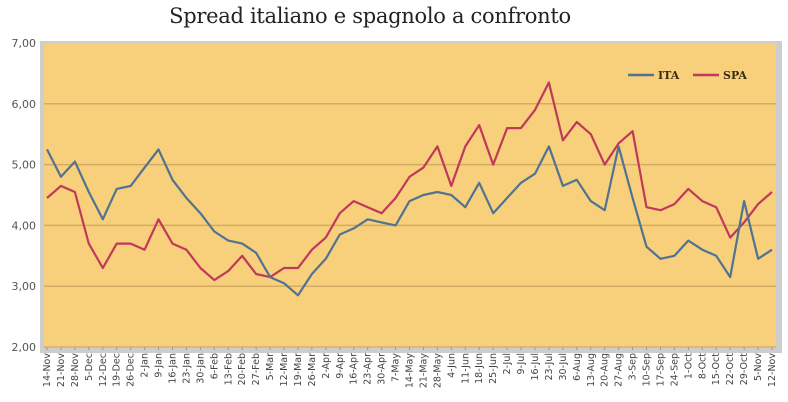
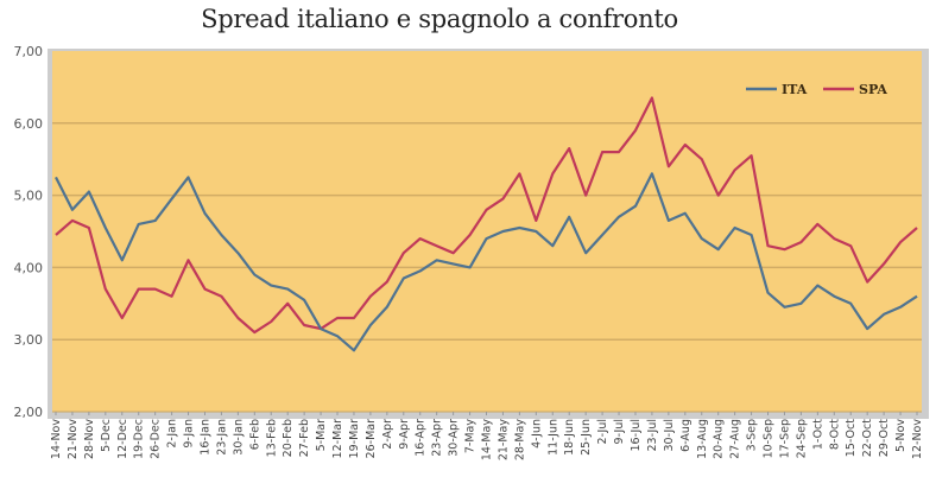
ITA/27-Aug: 5,3 -> 4,5
ITA/29-Oct: 4,4 -> 3,4
